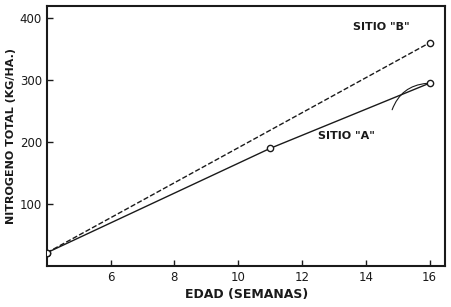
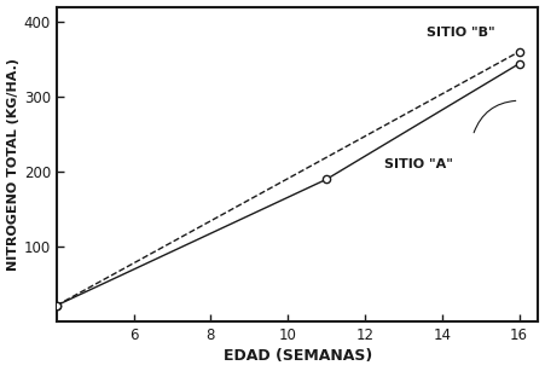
16: 295 -> 344
